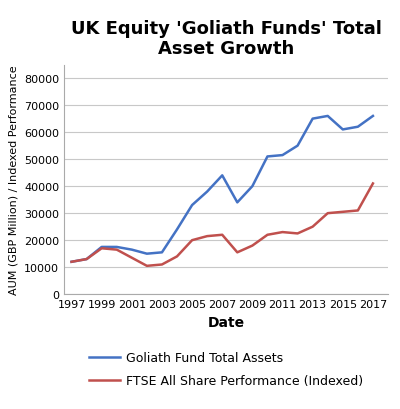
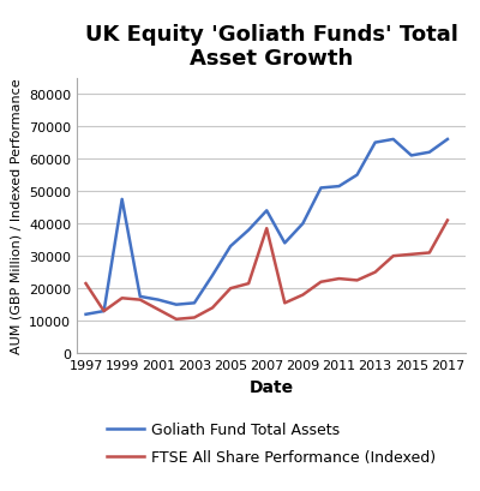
FTSE All Share Performance (Indexed)/1997: 12000 -> 21500
Goliath Fund Total Assets/1999: 17500 -> 47500
FTSE All Share Performance (Indexed)/2007: 22000 -> 38500
